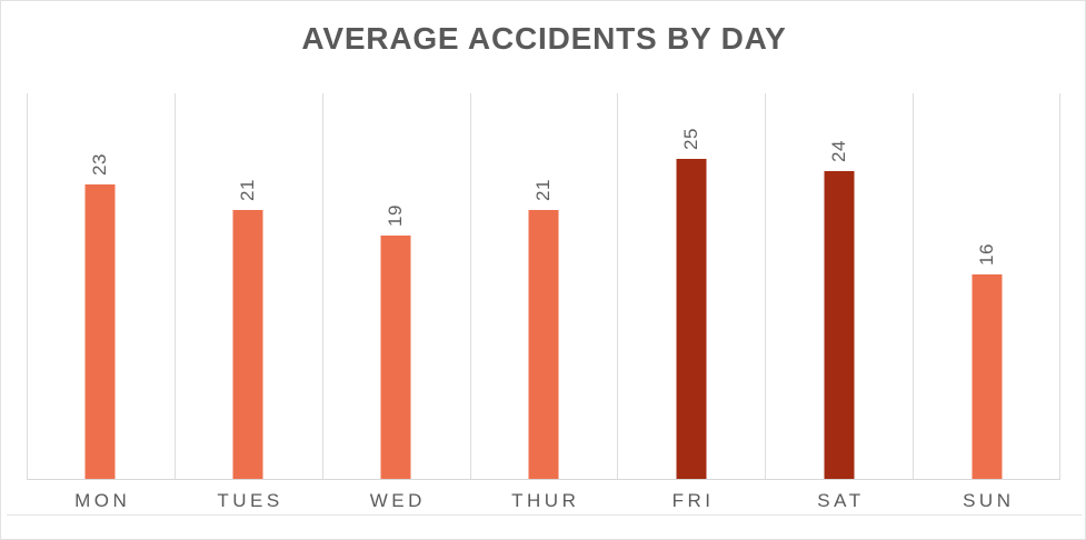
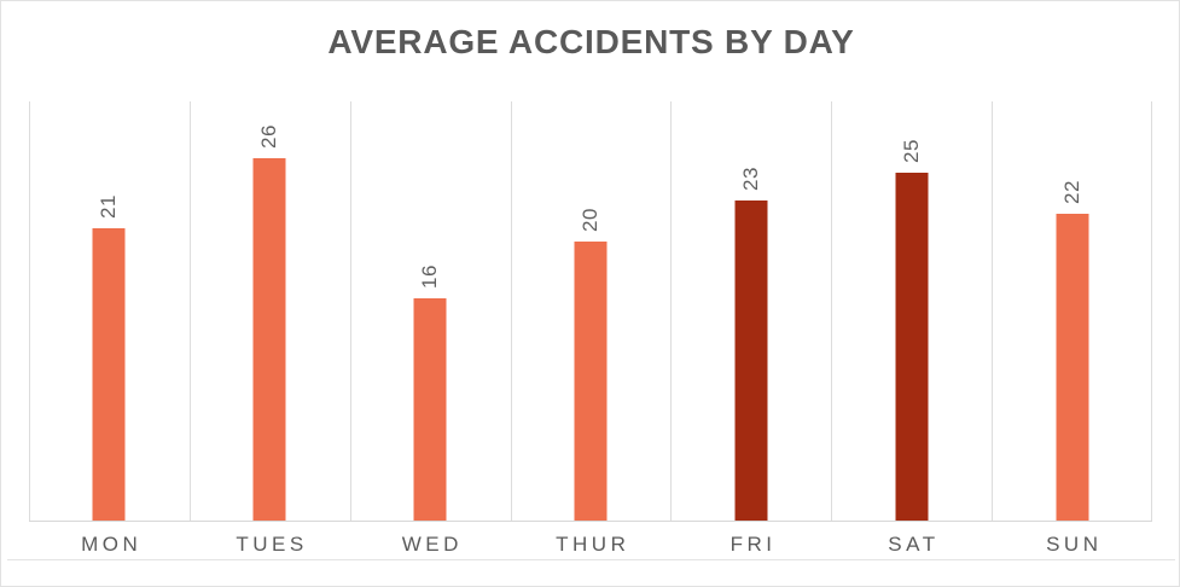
MON: 23 -> 21
TUES: 21 -> 26
WED: 19 -> 16
THUR: 21 -> 20
FRI: 25 -> 23
SAT: 24 -> 25
SUN: 16 -> 22
